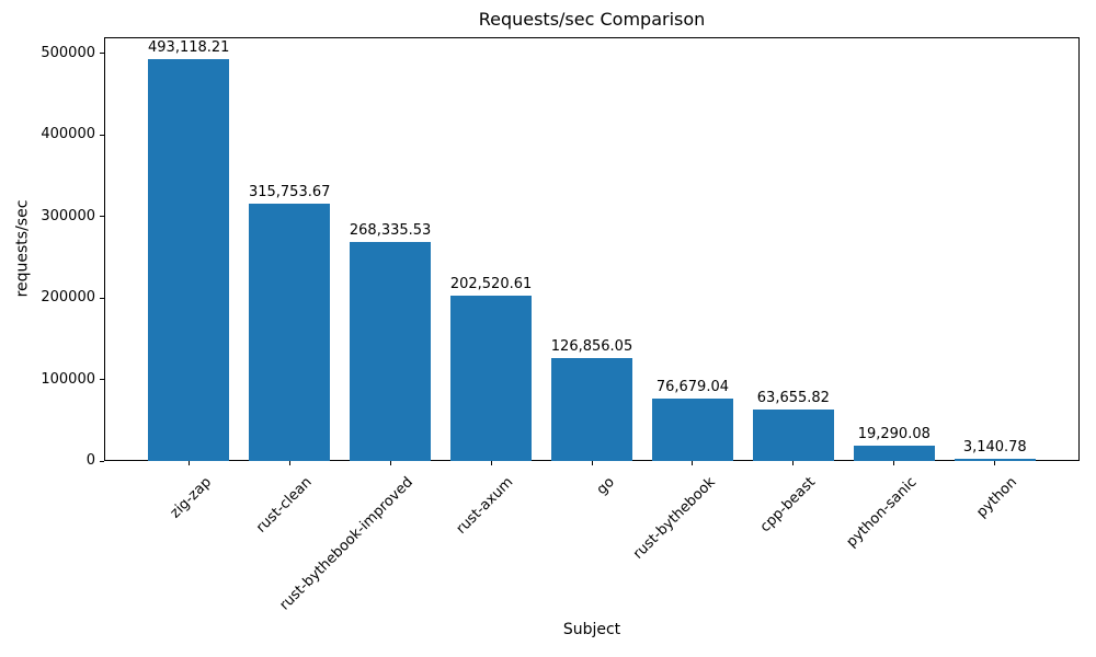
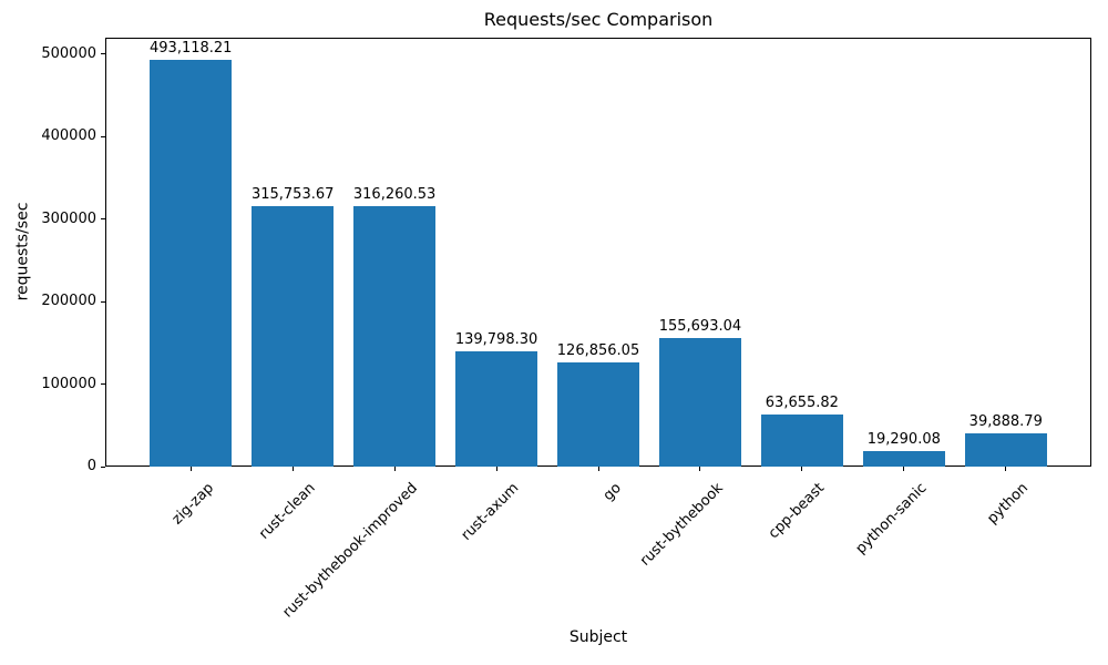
rust-bythebook-improved: 268,335.53 -> 316,260.53
rust-axum: 202,520.61 -> 139,798.30
rust-bythebook: 76,679.04 -> 155,693.04
python: 3,140.78 -> 39,888.79
